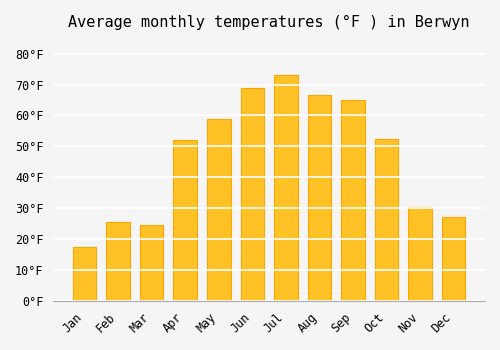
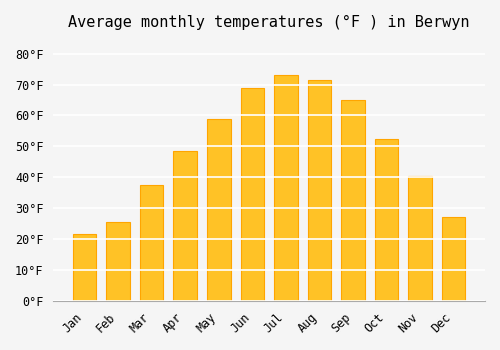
Jan: 17.5°F -> 21.5°F
Mar: 24.5°F -> 37.5°F
Apr: 52.0°F -> 48.5°F
Aug: 66.5°F -> 71.5°F
Nov: 30.5°F -> 40.5°F
